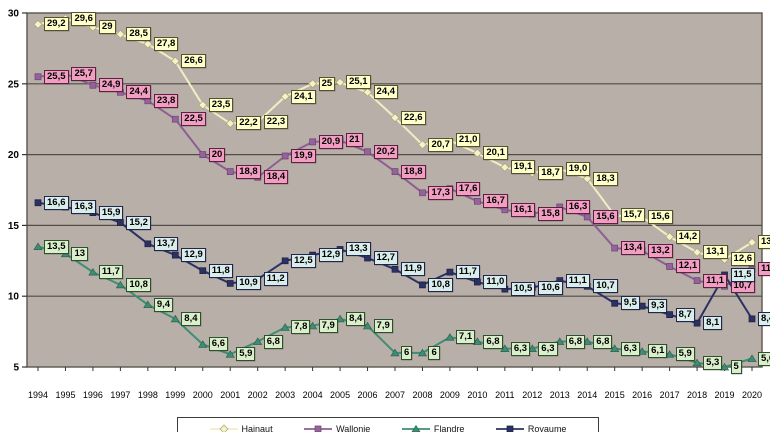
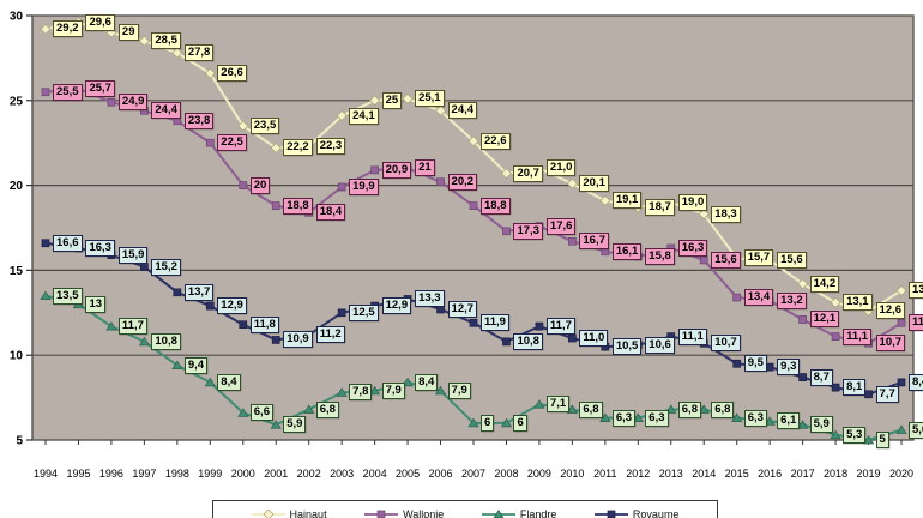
Royaume/2019: 11,5 -> 7,7
